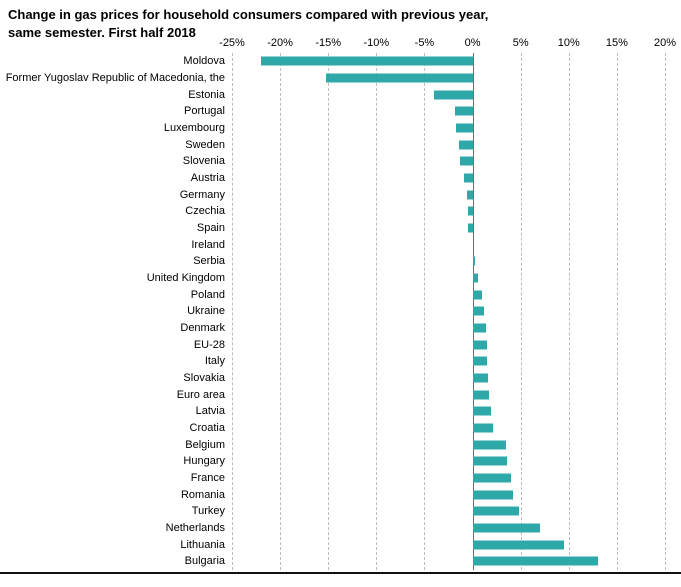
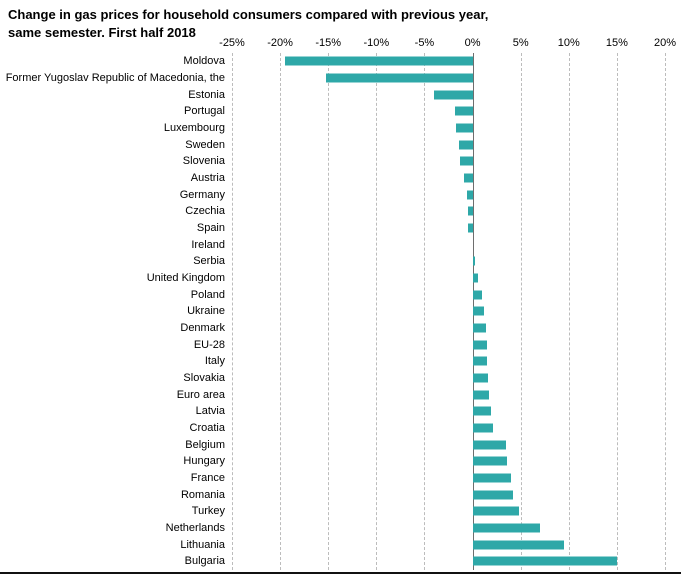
Moldova: -22% -> -20%
Bulgaria: 13% -> 15%
